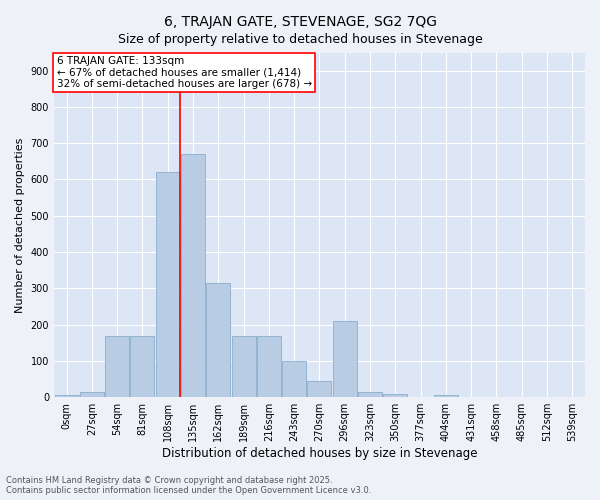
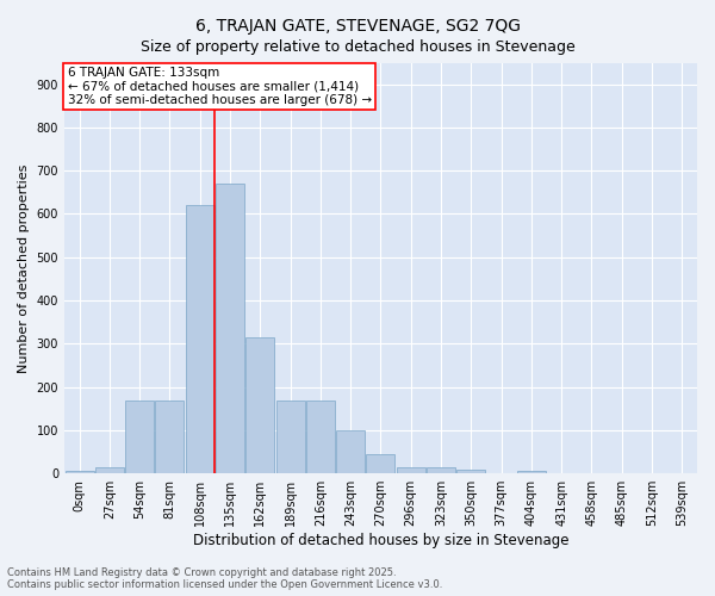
296sqm: 210 -> 15
